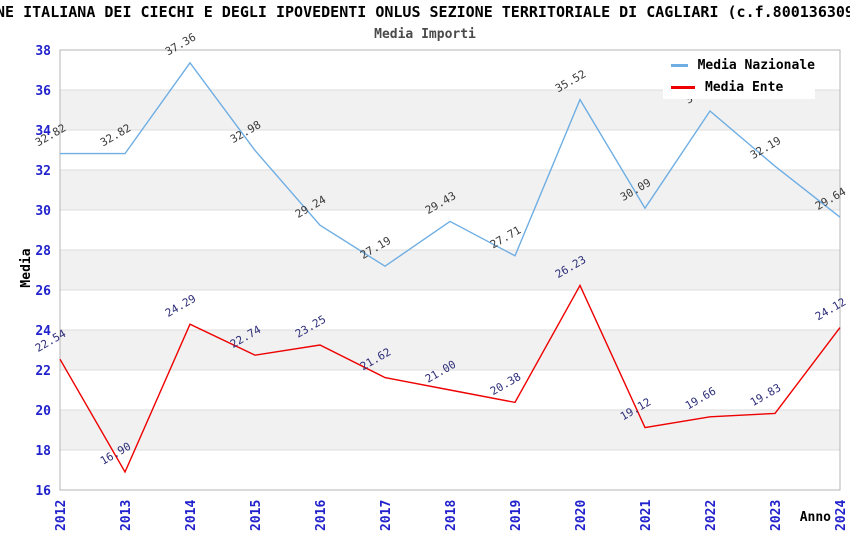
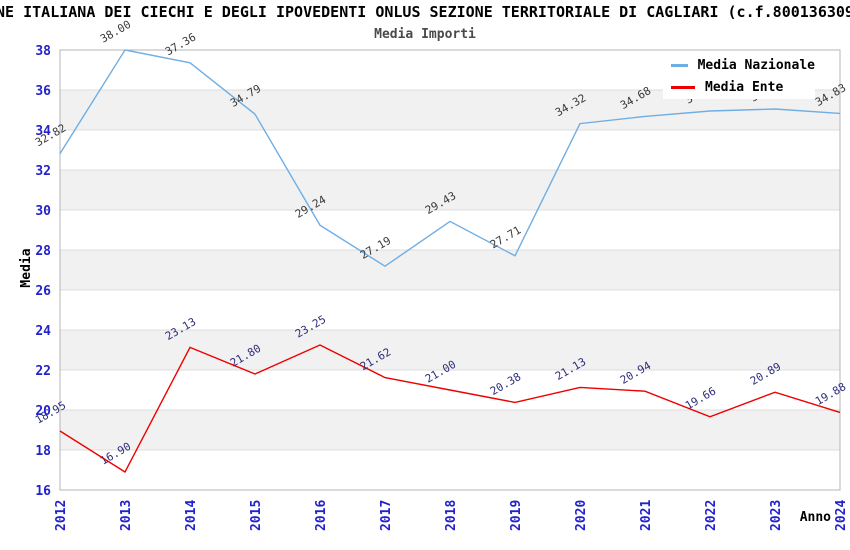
Media Ente/2012: 22.54 -> 18.95
Media Nazionale/2013: 32.82 -> 38.00
Media Ente/2014: 24.29 -> 23.13
Media Nazionale/2015: 32.98 -> 34.79
Media Ente/2015: 22.74 -> 21.80
Media Nazionale/2020: 35.52 -> 34.32
Media Ente/2020: 26.23 -> 21.13
Media Nazionale/2021: 30.09 -> 34.68
Media Ente/2021: 19.12 -> 20.94
Media Nazionale/2023: 32.19 -> 35.05
Media Ente/2023: 19.83 -> 20.89
Media Nazionale/2024: 29.64 -> 34.83
Media Ente/2024: 24.12 -> 19.88
